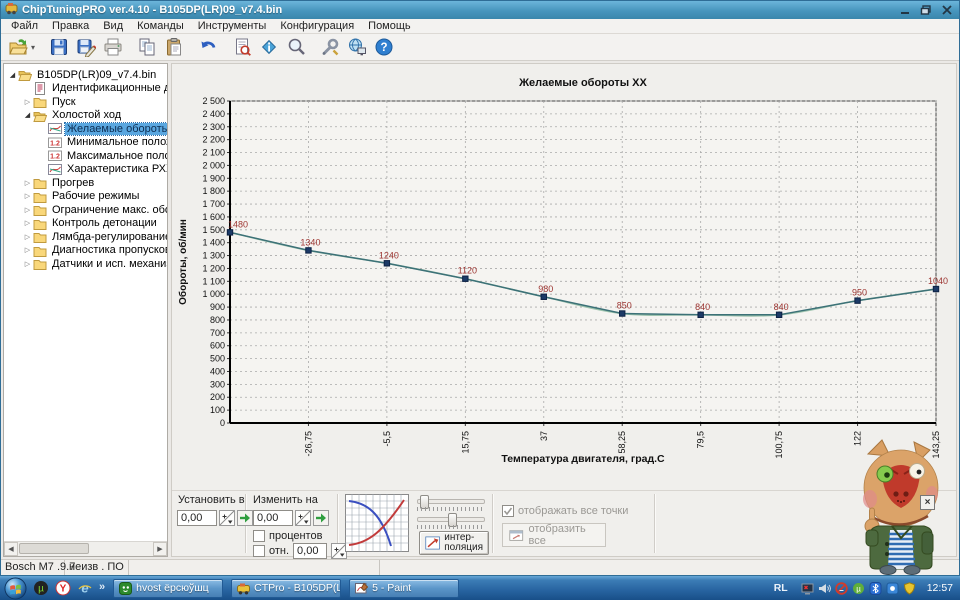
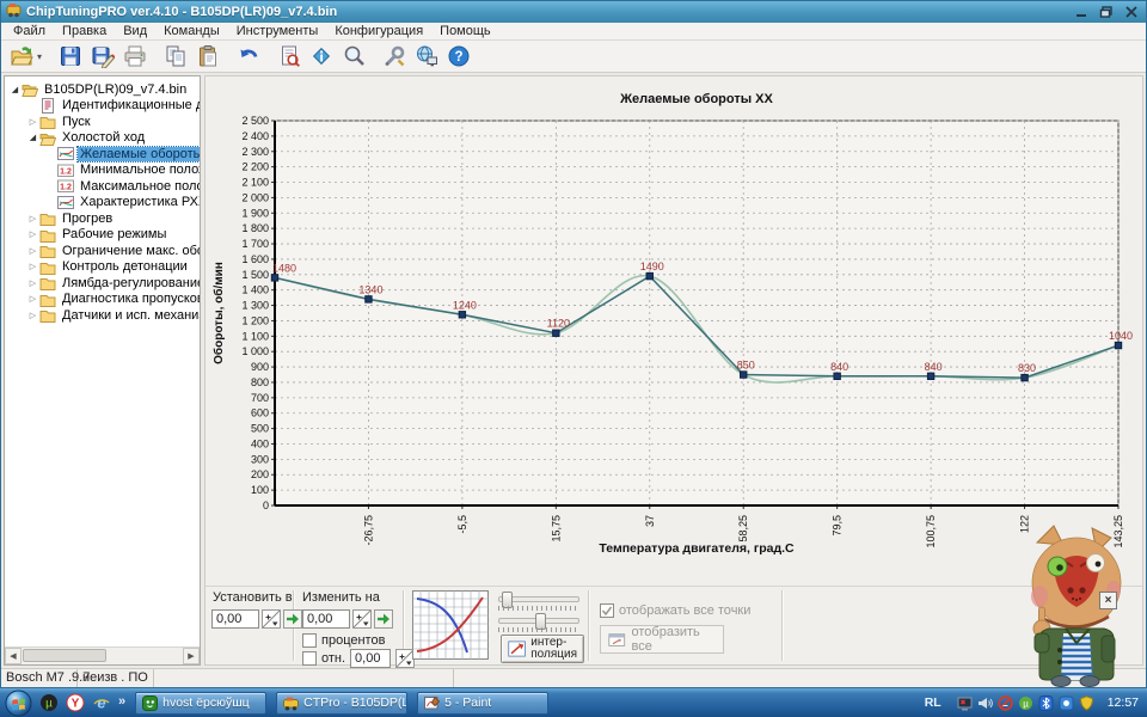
37: 980 -> 1490
122: 950 -> 830
